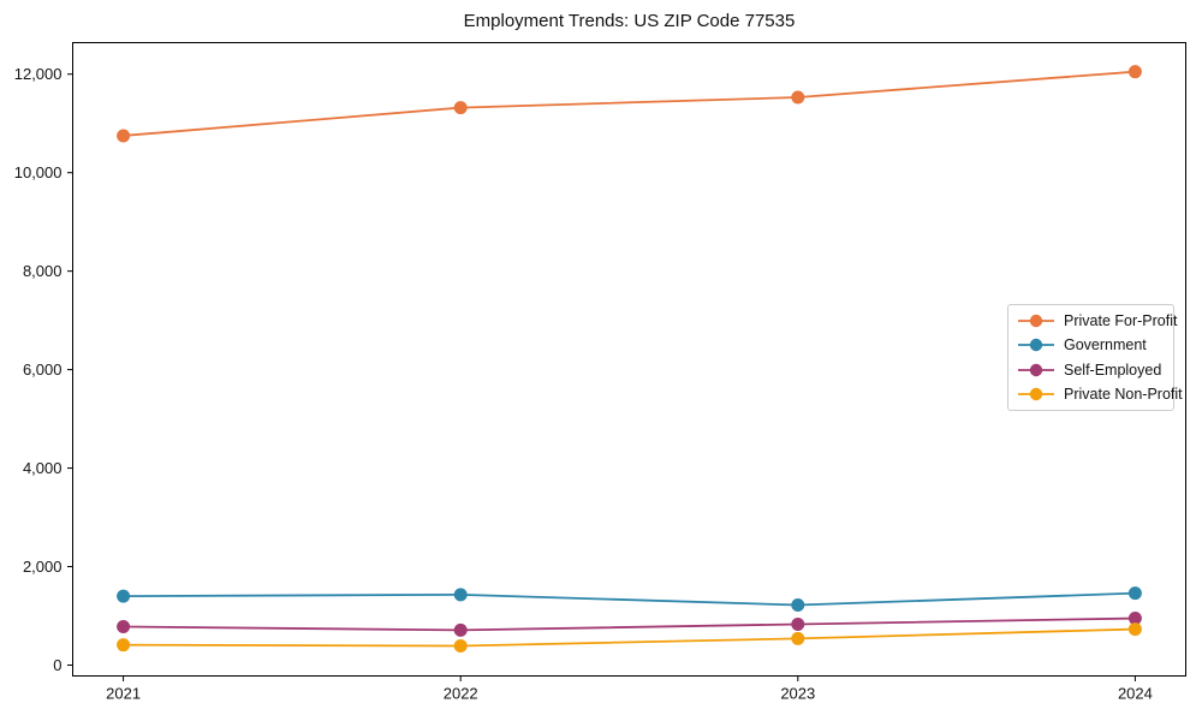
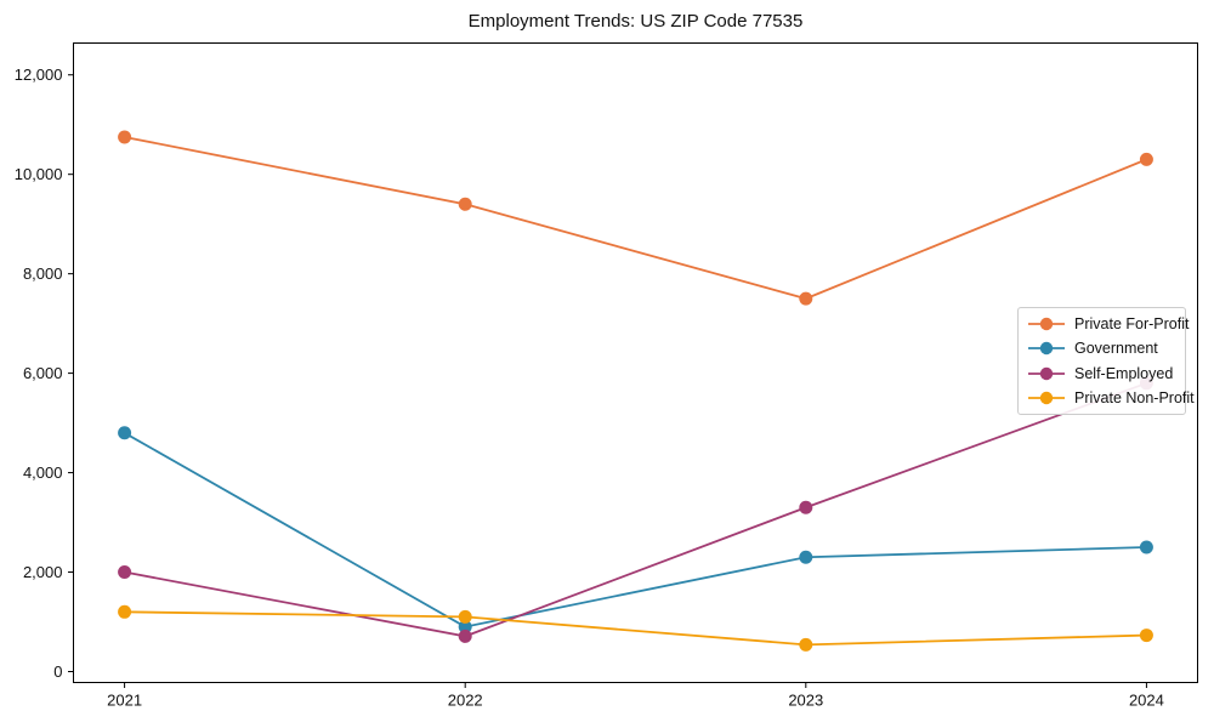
Government/2021: 1400 -> 4800
Self-Employed/2021: 800 -> 2000
Private Non-Profit/2021: 400 -> 1200
Private For-Profit/2022: 11300 -> 9400
Government/2022: 1400 -> 900
Private Non-Profit/2022: 400 -> 1100
Private For-Profit/2023: 11500 -> 7500
Government/2023: 1200 -> 2300
Self-Employed/2023: 800 -> 3300
Private For-Profit/2024: 12000 -> 10300
Government/2024: 1500 -> 2500
Self-Employed/2024: 1000 -> 5800
